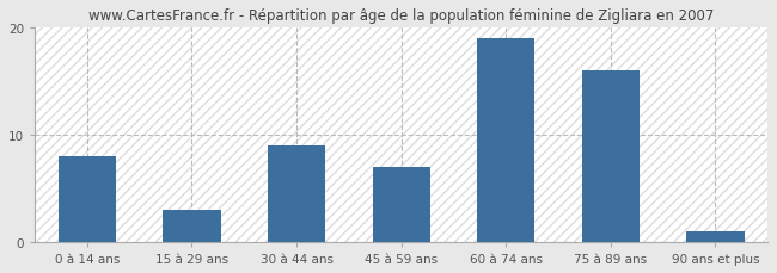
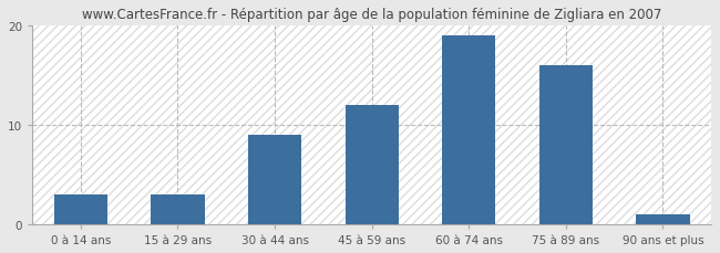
0 à 14 ans: 8 -> 3
45 à 59 ans: 7 -> 12
